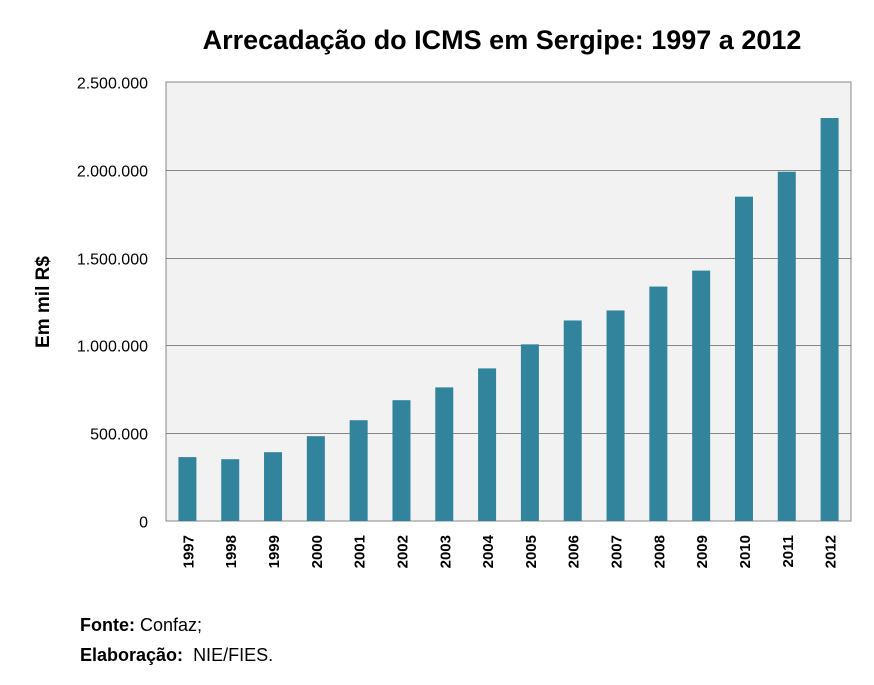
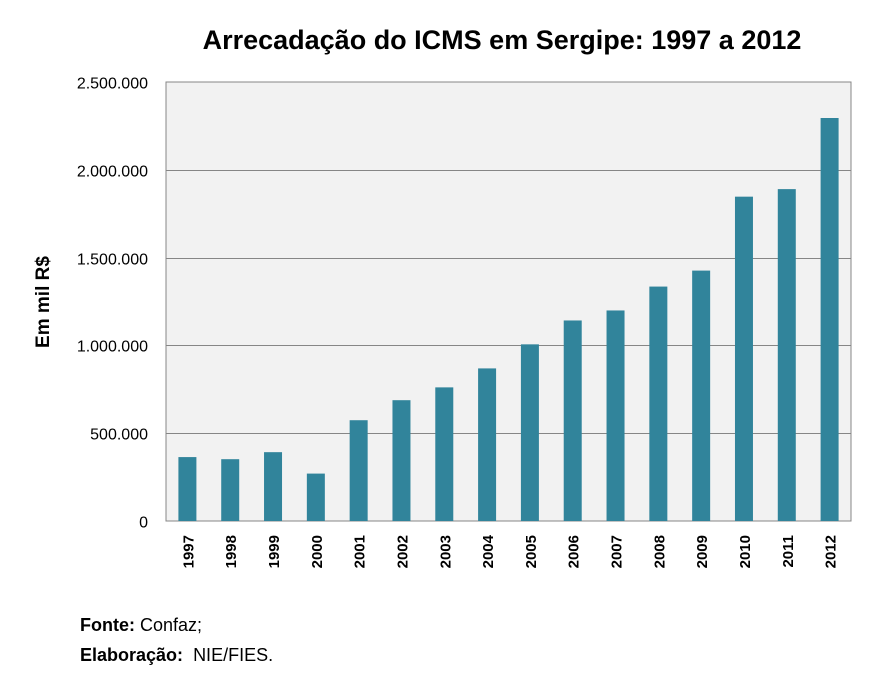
2000: 480000 -> 270000
2011: 1990000 -> 1890000
